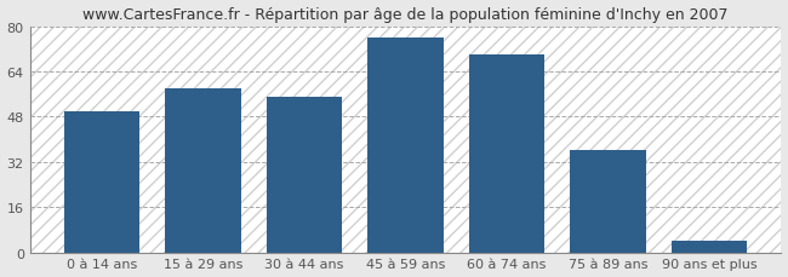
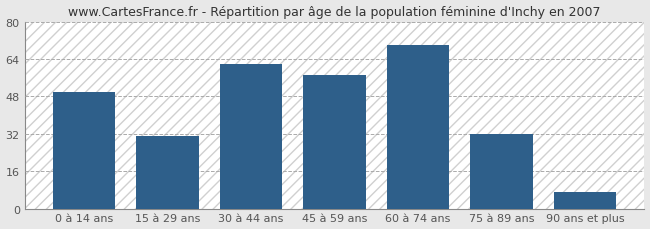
15 à 29 ans: 58 -> 31
30 à 44 ans: 55 -> 62
45 à 59 ans: 76 -> 57
75 à 89 ans: 36 -> 32
90 ans et plus: 4 -> 7
